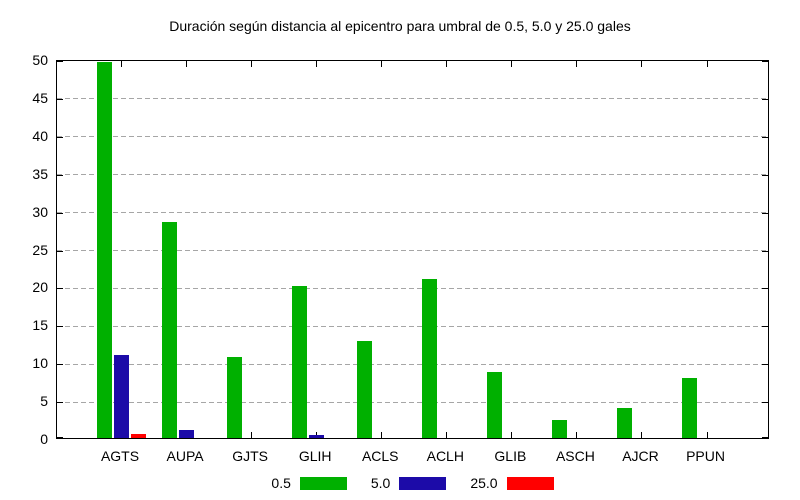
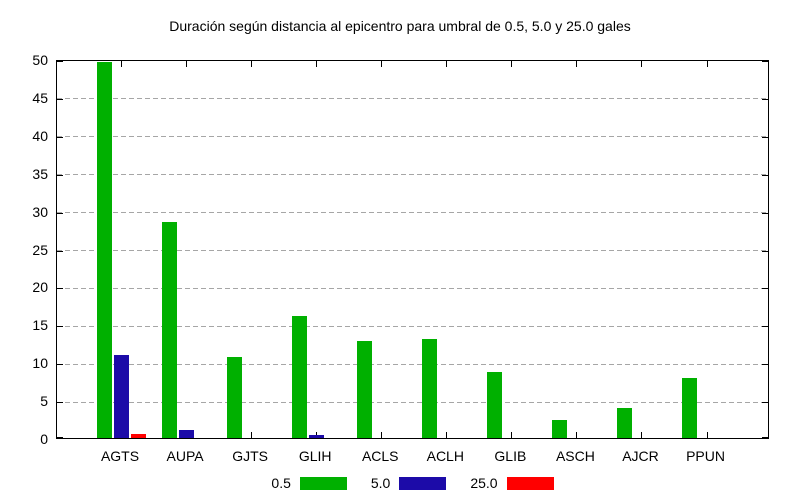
0.5/GLIH: 20 -> 16
0.5/ACLH: 21 -> 13
